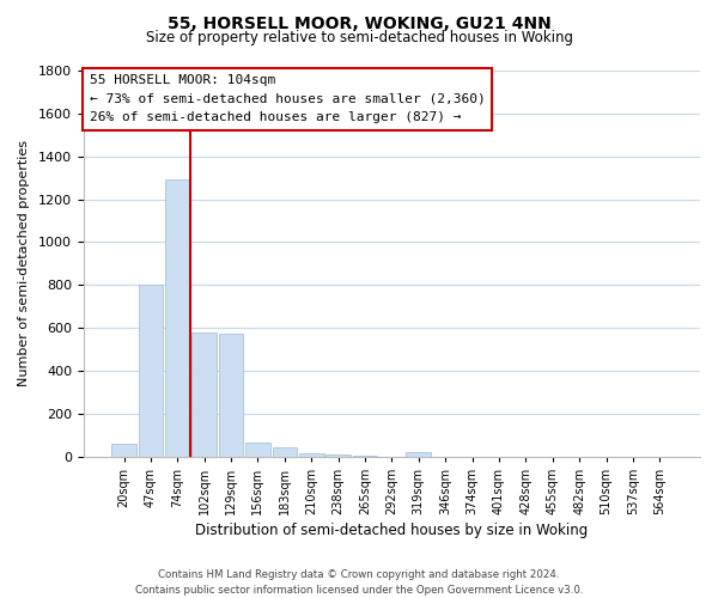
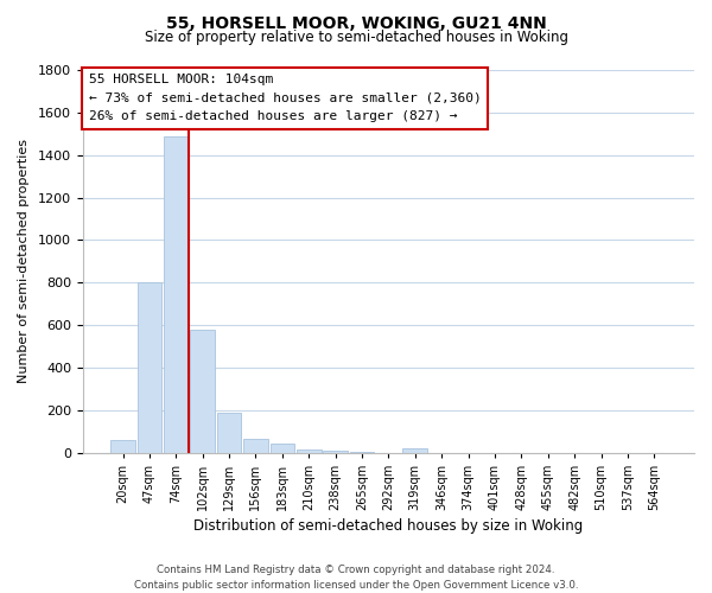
74sqm: 1290 -> 1490
129sqm: 570 -> 190
